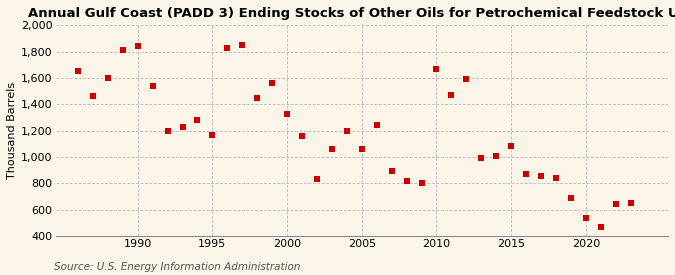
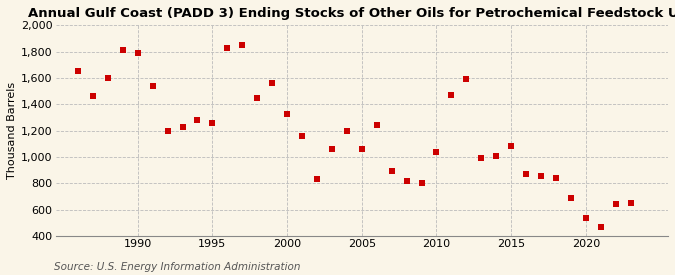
1990: 1,840 -> 1,790
1995: 1,170 -> 1,260
2010: 1,670 -> 1,040
